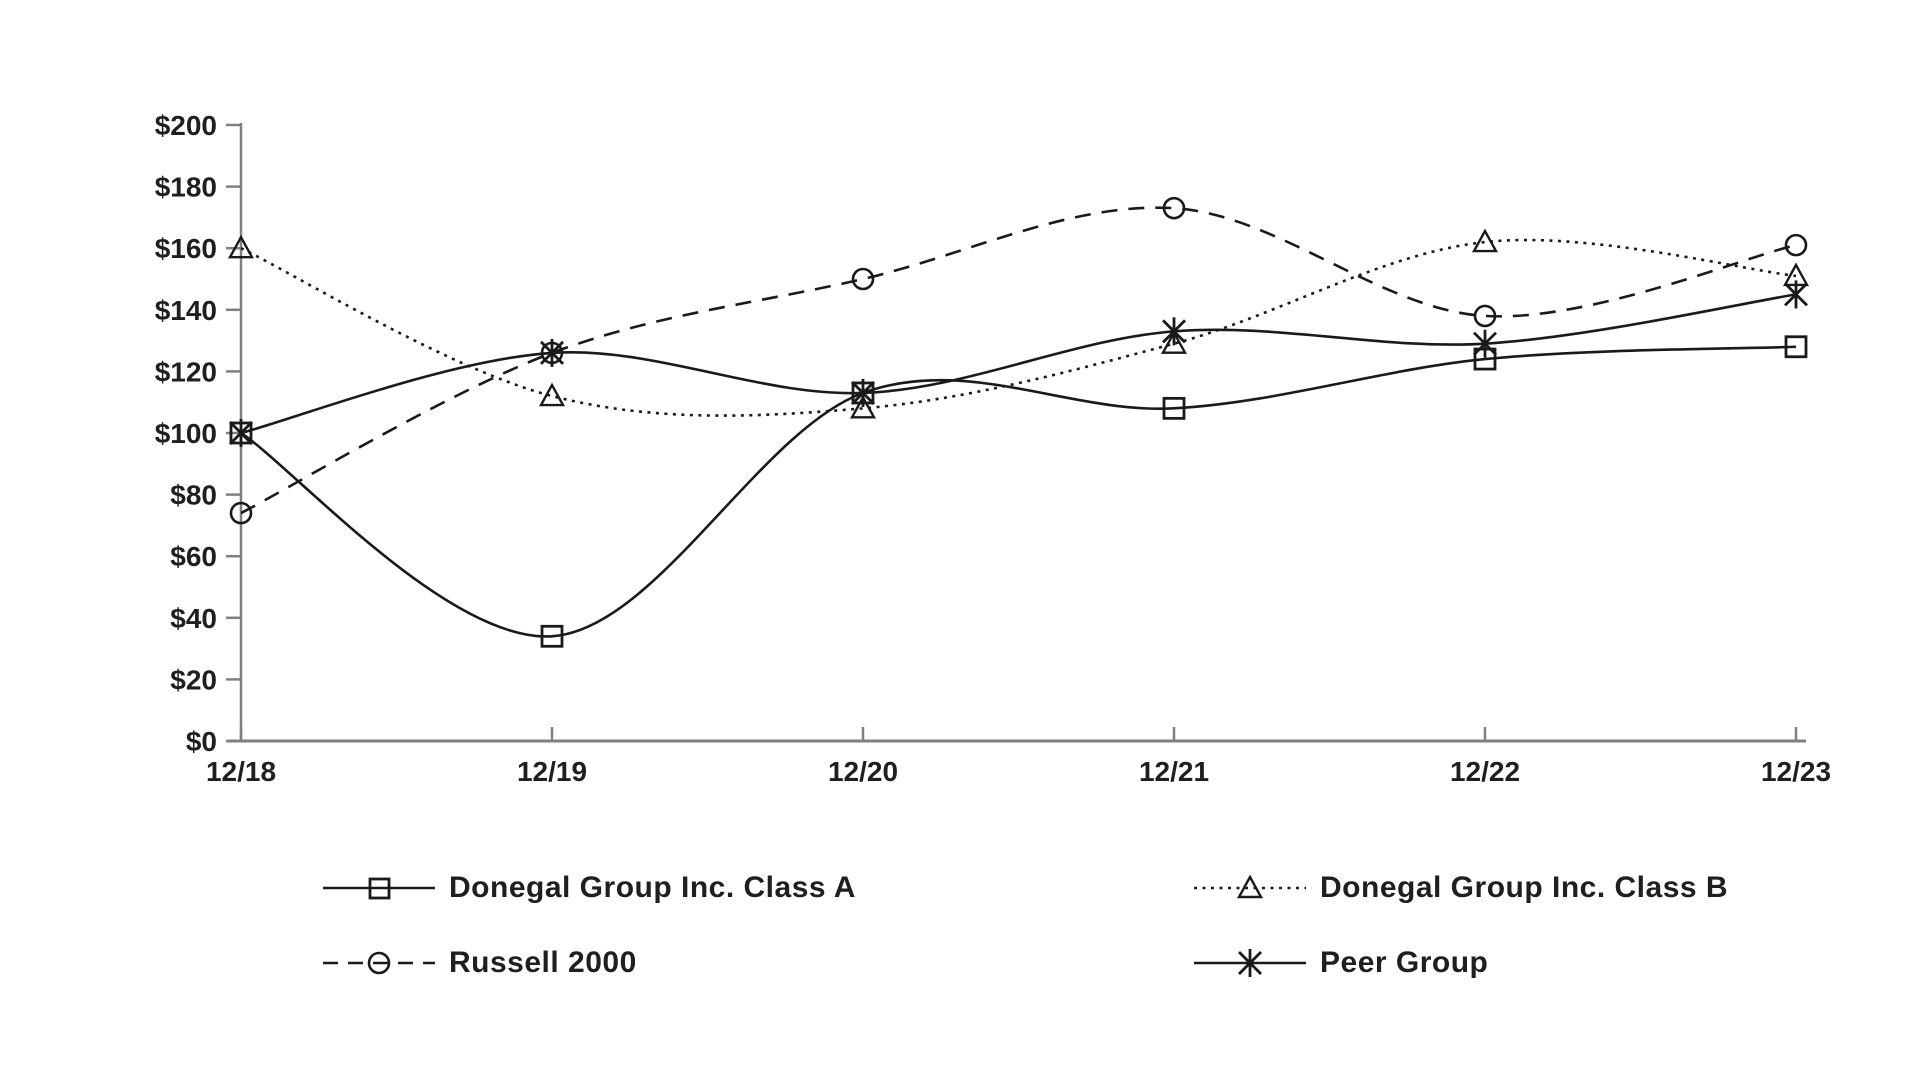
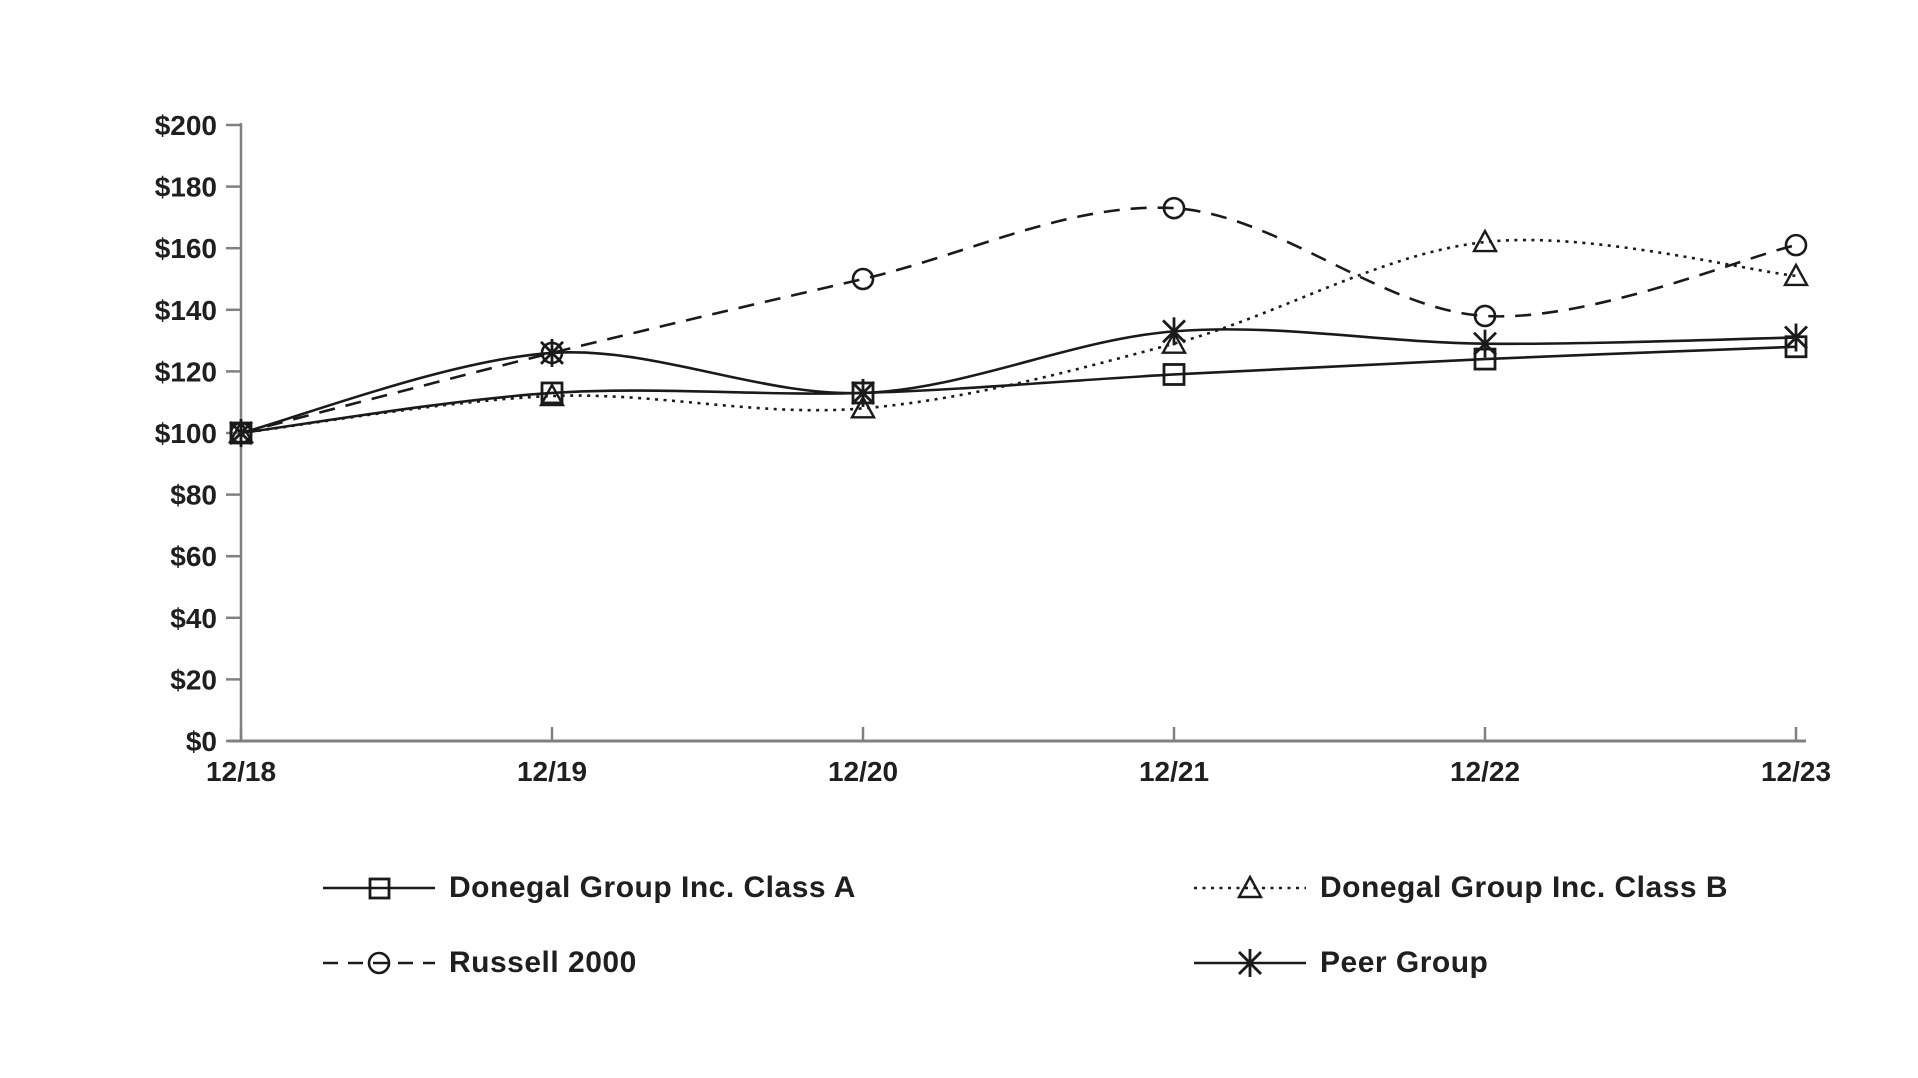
Donegal Group Inc. Class B/12/18: $160 -> $100
Russell 2000/12/18: $74 -> $100
Donegal Group Inc. Class A/12/19: $34 -> $113
Donegal Group Inc. Class A/12/21: $108 -> $119
Peer Group/12/23: $145 -> $131
